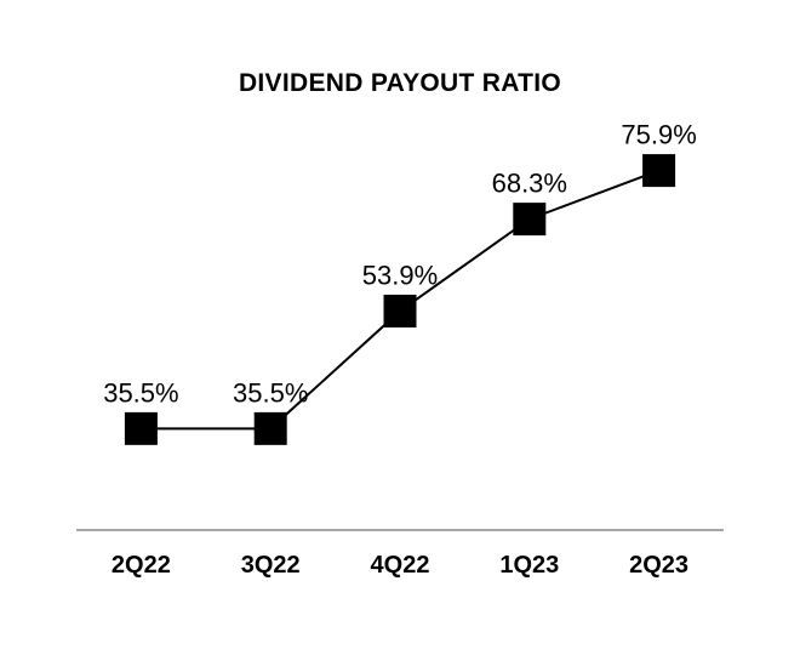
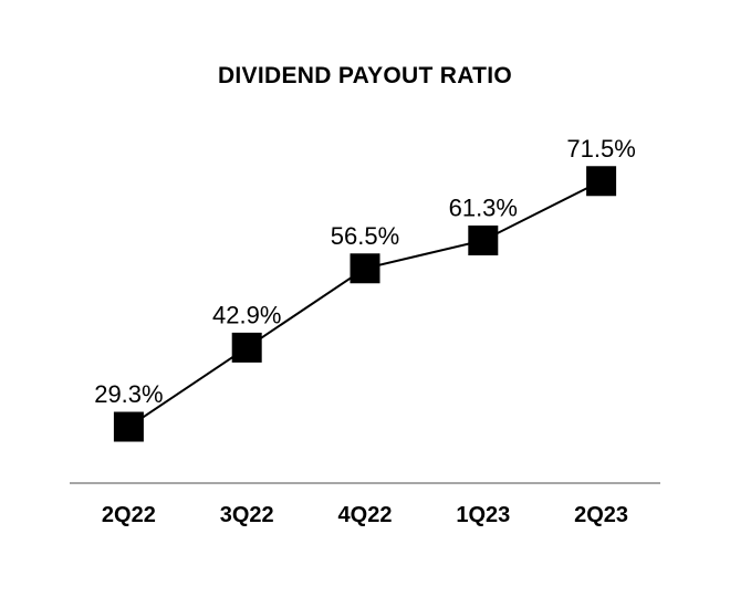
2Q22: 35.5% -> 29.3%
3Q22: 35.5% -> 42.9%
4Q22: 53.9% -> 56.5%
1Q23: 68.3% -> 61.3%
2Q23: 75.9% -> 71.5%
